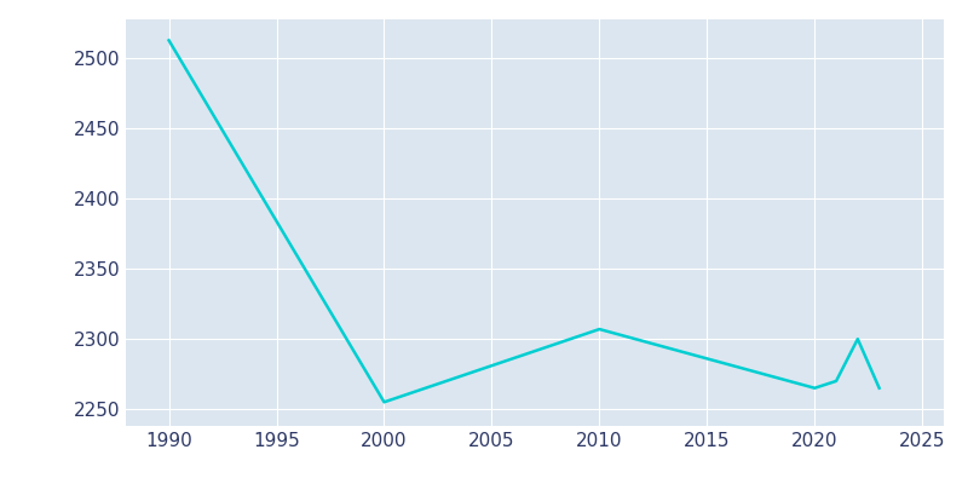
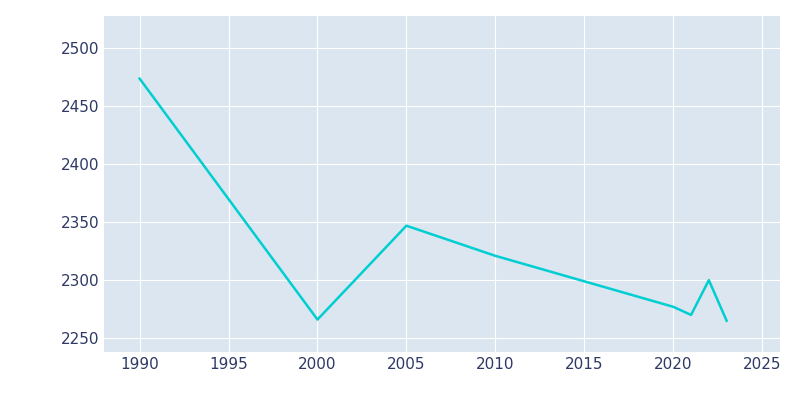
1990: 2513 -> 2474
2000: 2255 -> 2266
2005: 2281 -> 2347
2010: 2307 -> 2321
2020: 2265 -> 2277
